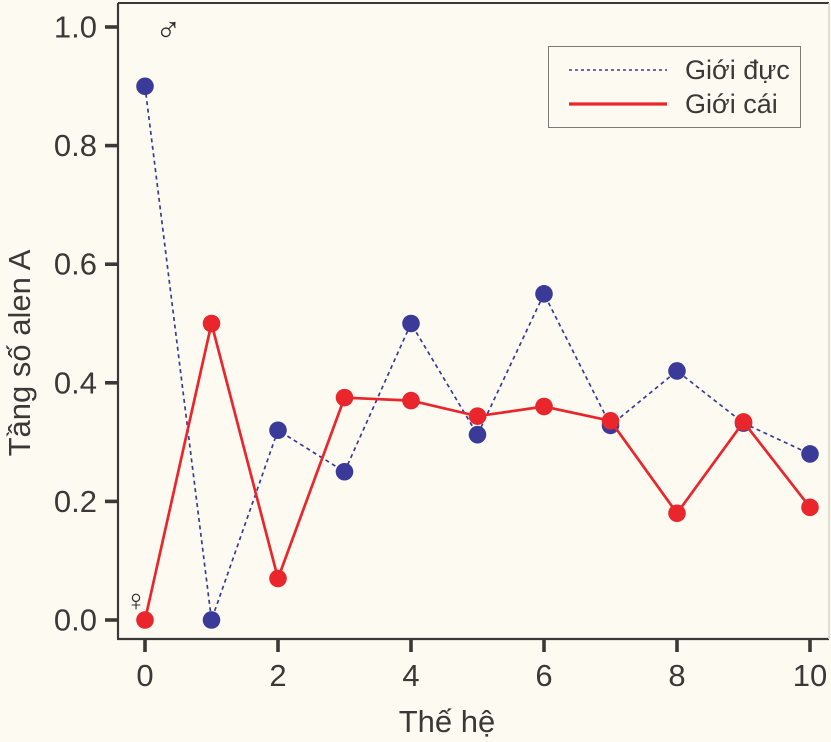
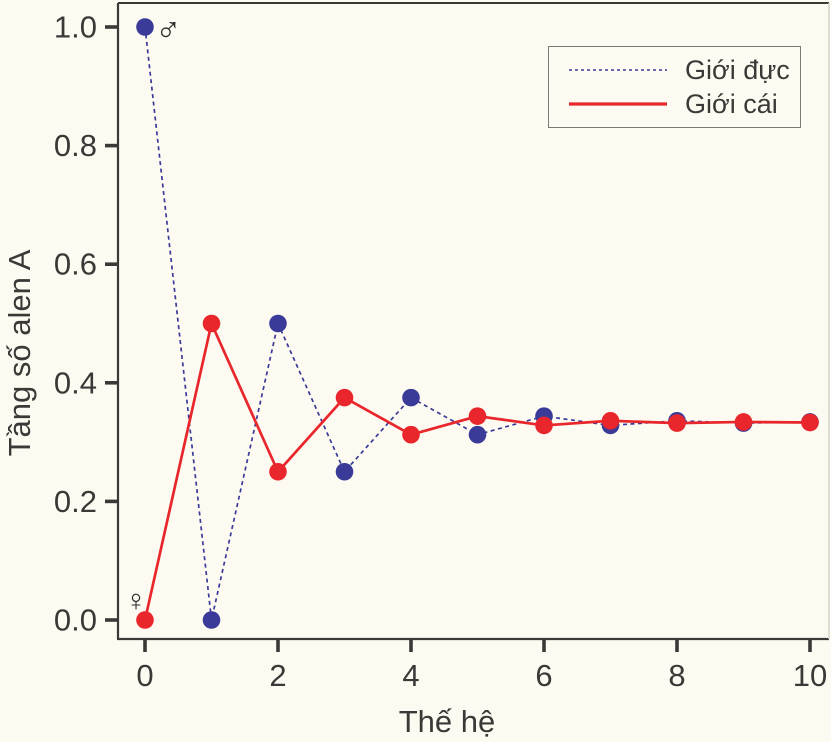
Giới đực/0: 0.90 -> 1.00
Giới đực/2: 0.32 -> 0.50
Giới cái/2: 0.07 -> 0.25
Giới đực/4: 0.50 -> 0.38
Giới cái/4: 0.37 -> 0.31
Giới đực/6: 0.55 -> 0.34
Giới cái/6: 0.36 -> 0.33
Giới đực/8: 0.42 -> 0.34
Giới cái/8: 0.18 -> 0.33
Giới đực/10: 0.28 -> 0.33
Giới cái/10: 0.19 -> 0.33
